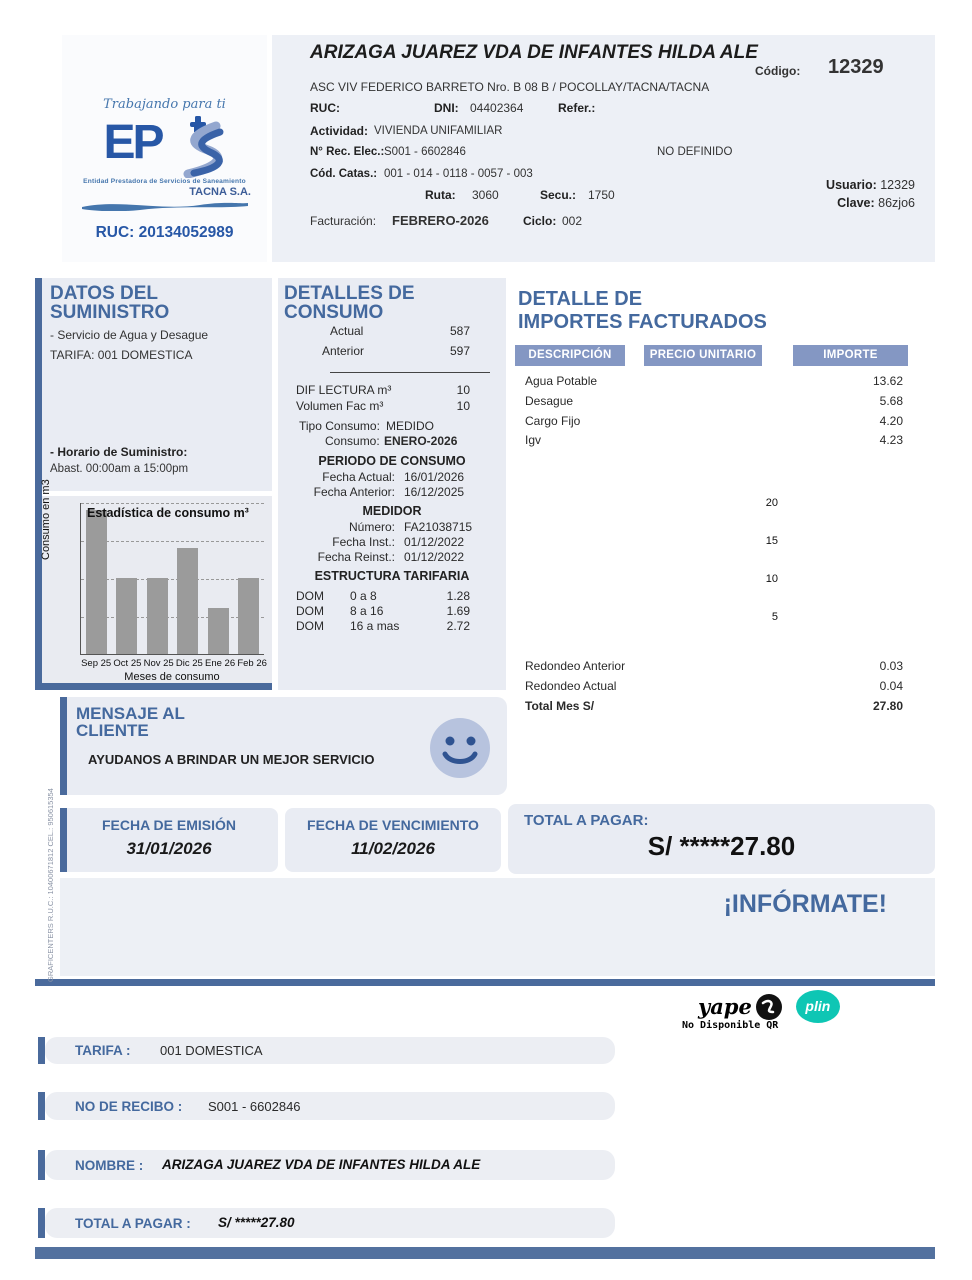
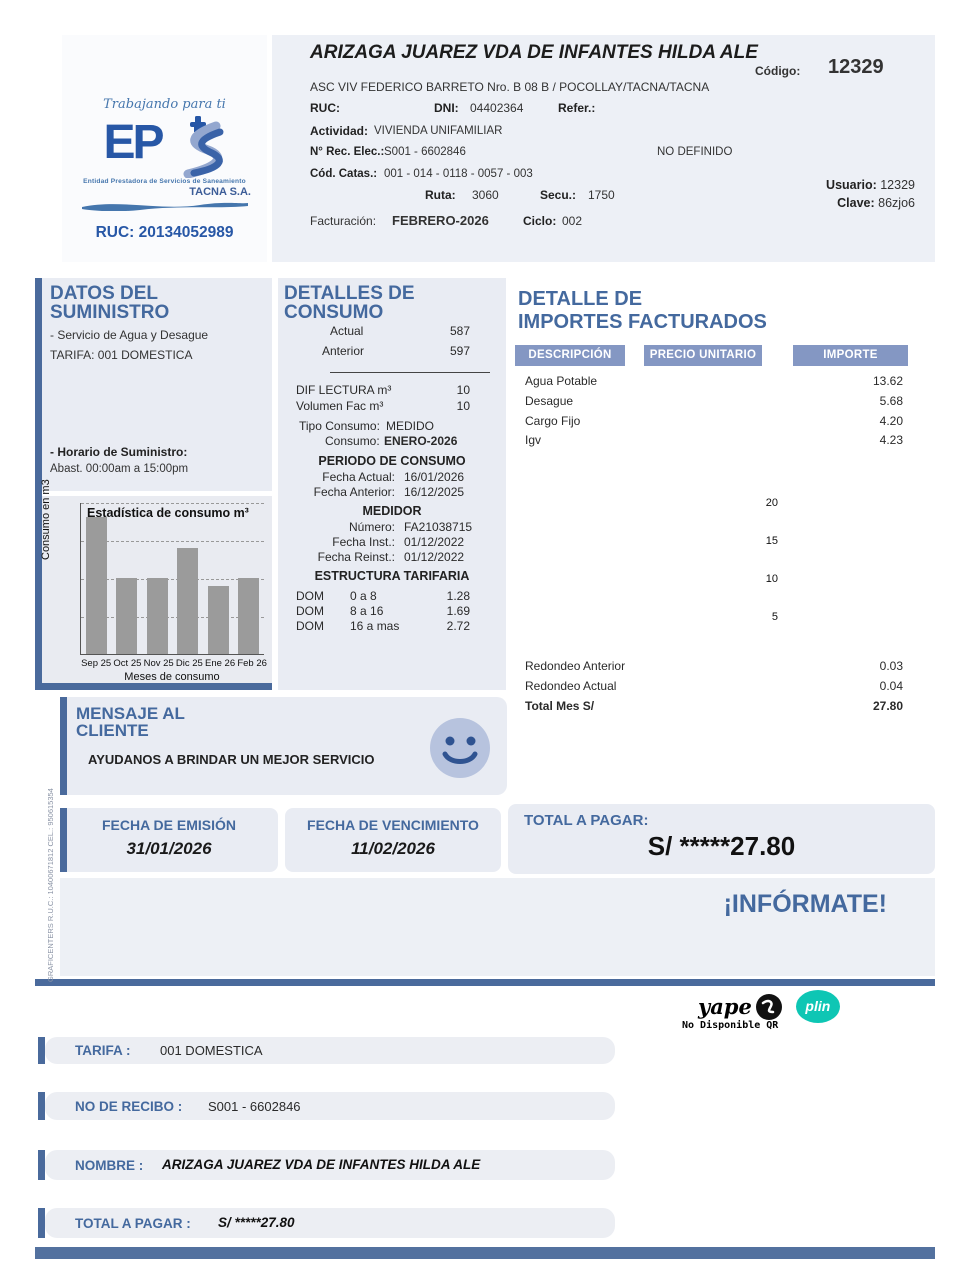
Sep 25: 19 -> 18
Ene 26: 6 -> 9
